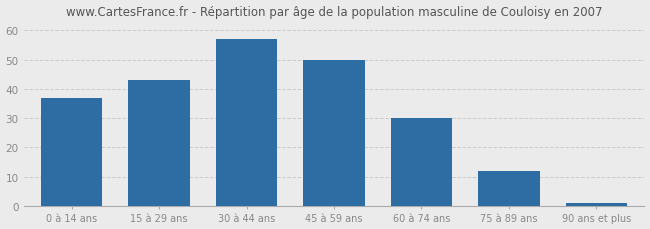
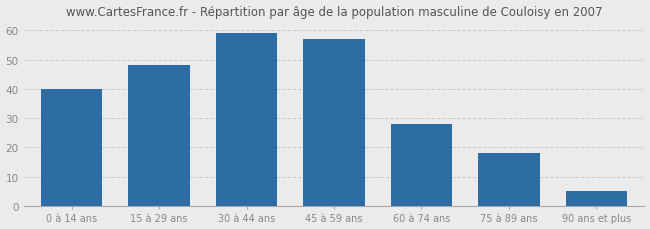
0 à 14 ans: 37 -> 40
15 à 29 ans: 43 -> 48
30 à 44 ans: 57 -> 59
45 à 59 ans: 50 -> 57
60 à 74 ans: 30 -> 28
75 à 89 ans: 12 -> 18
90 ans et plus: 1 -> 5
